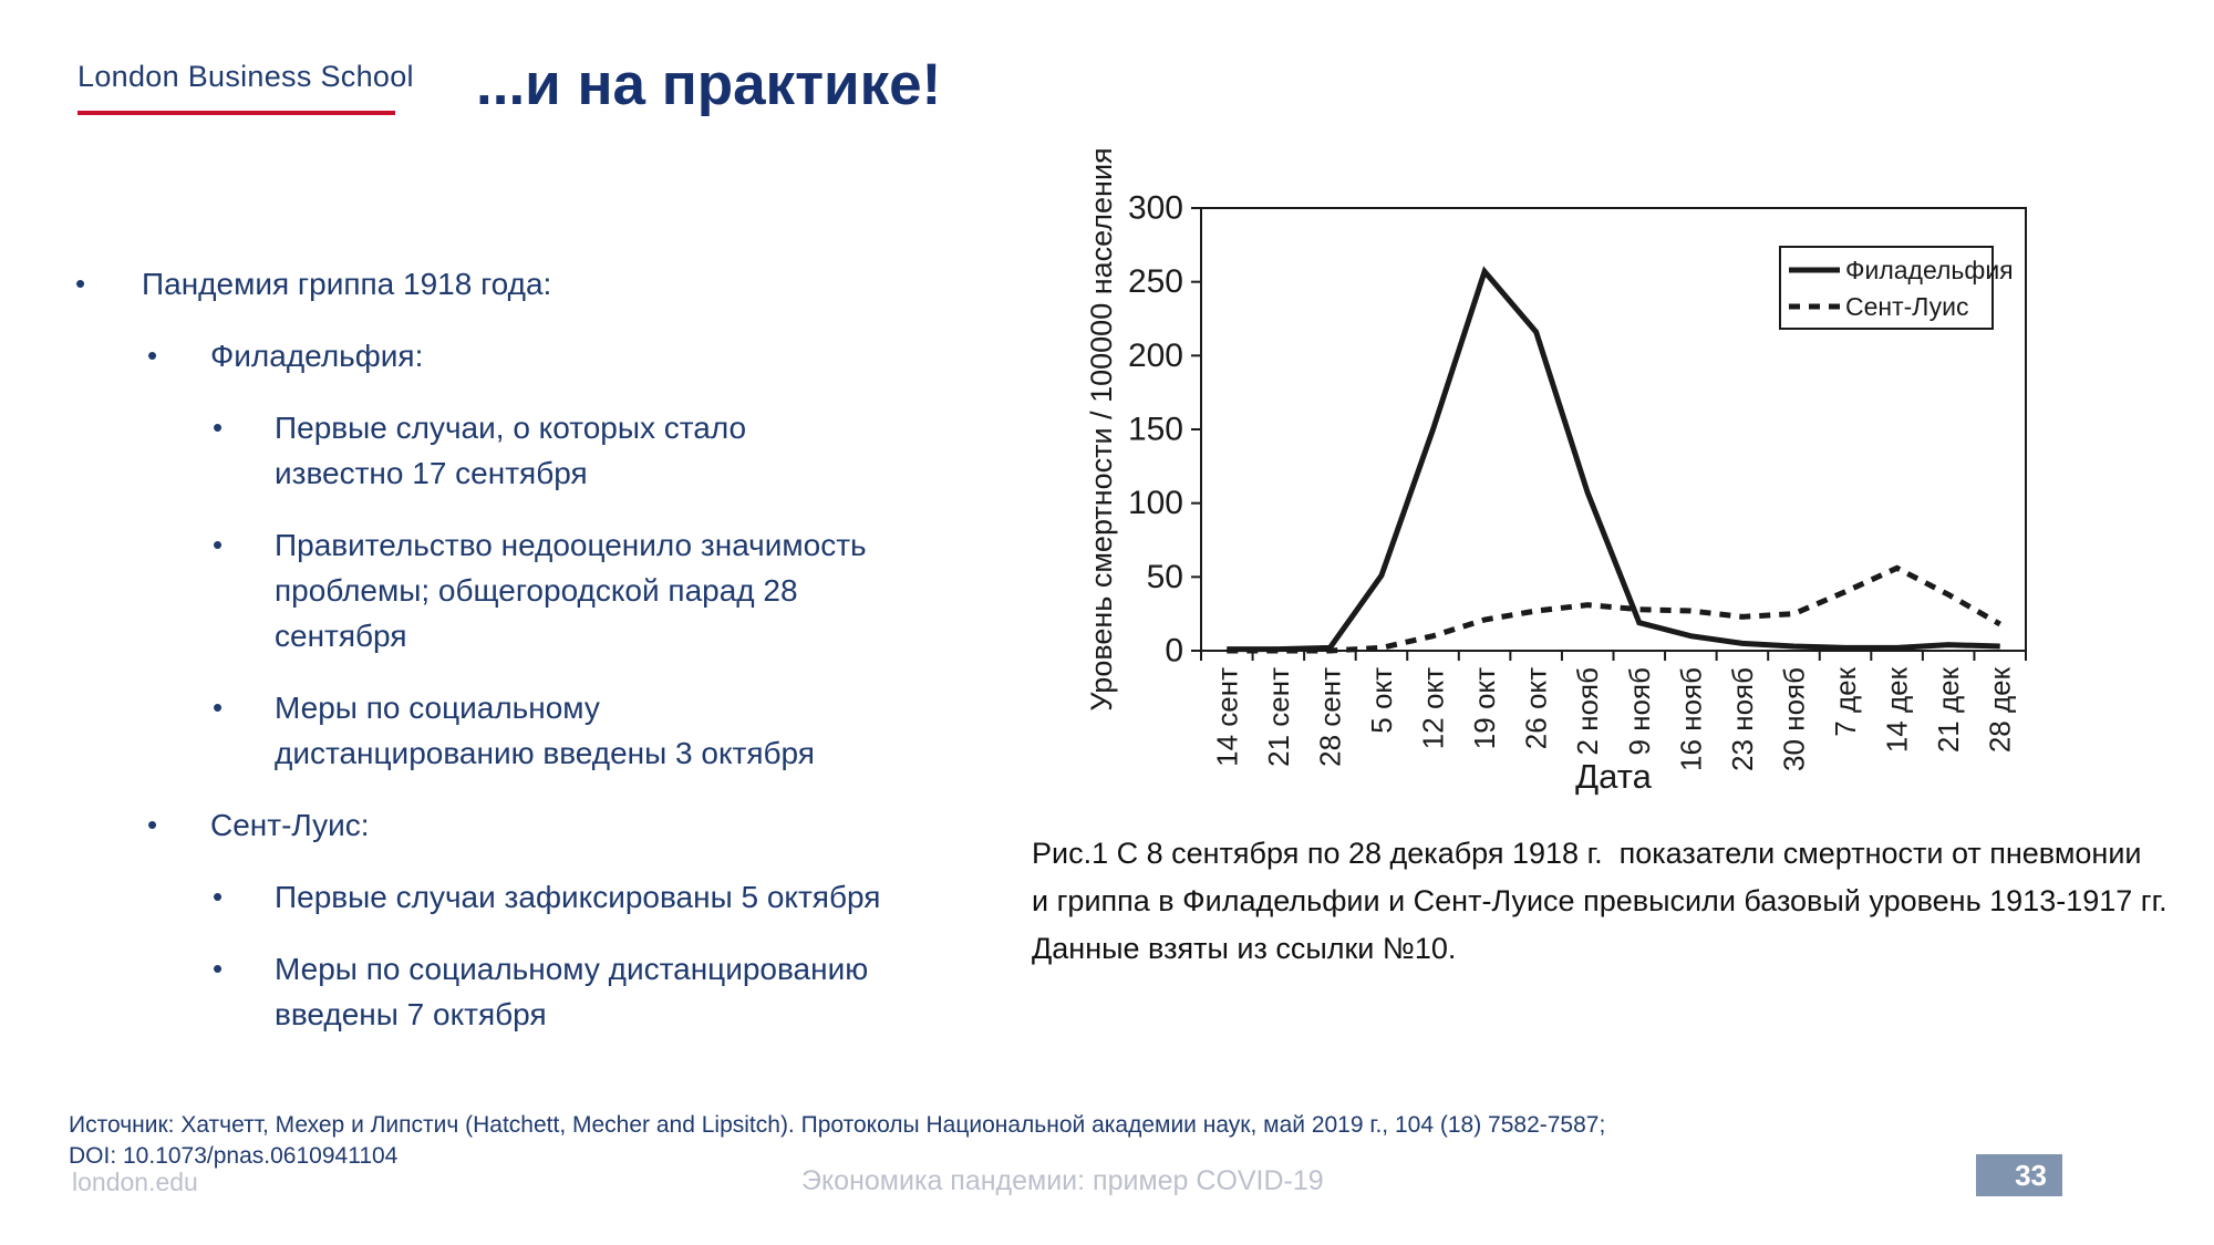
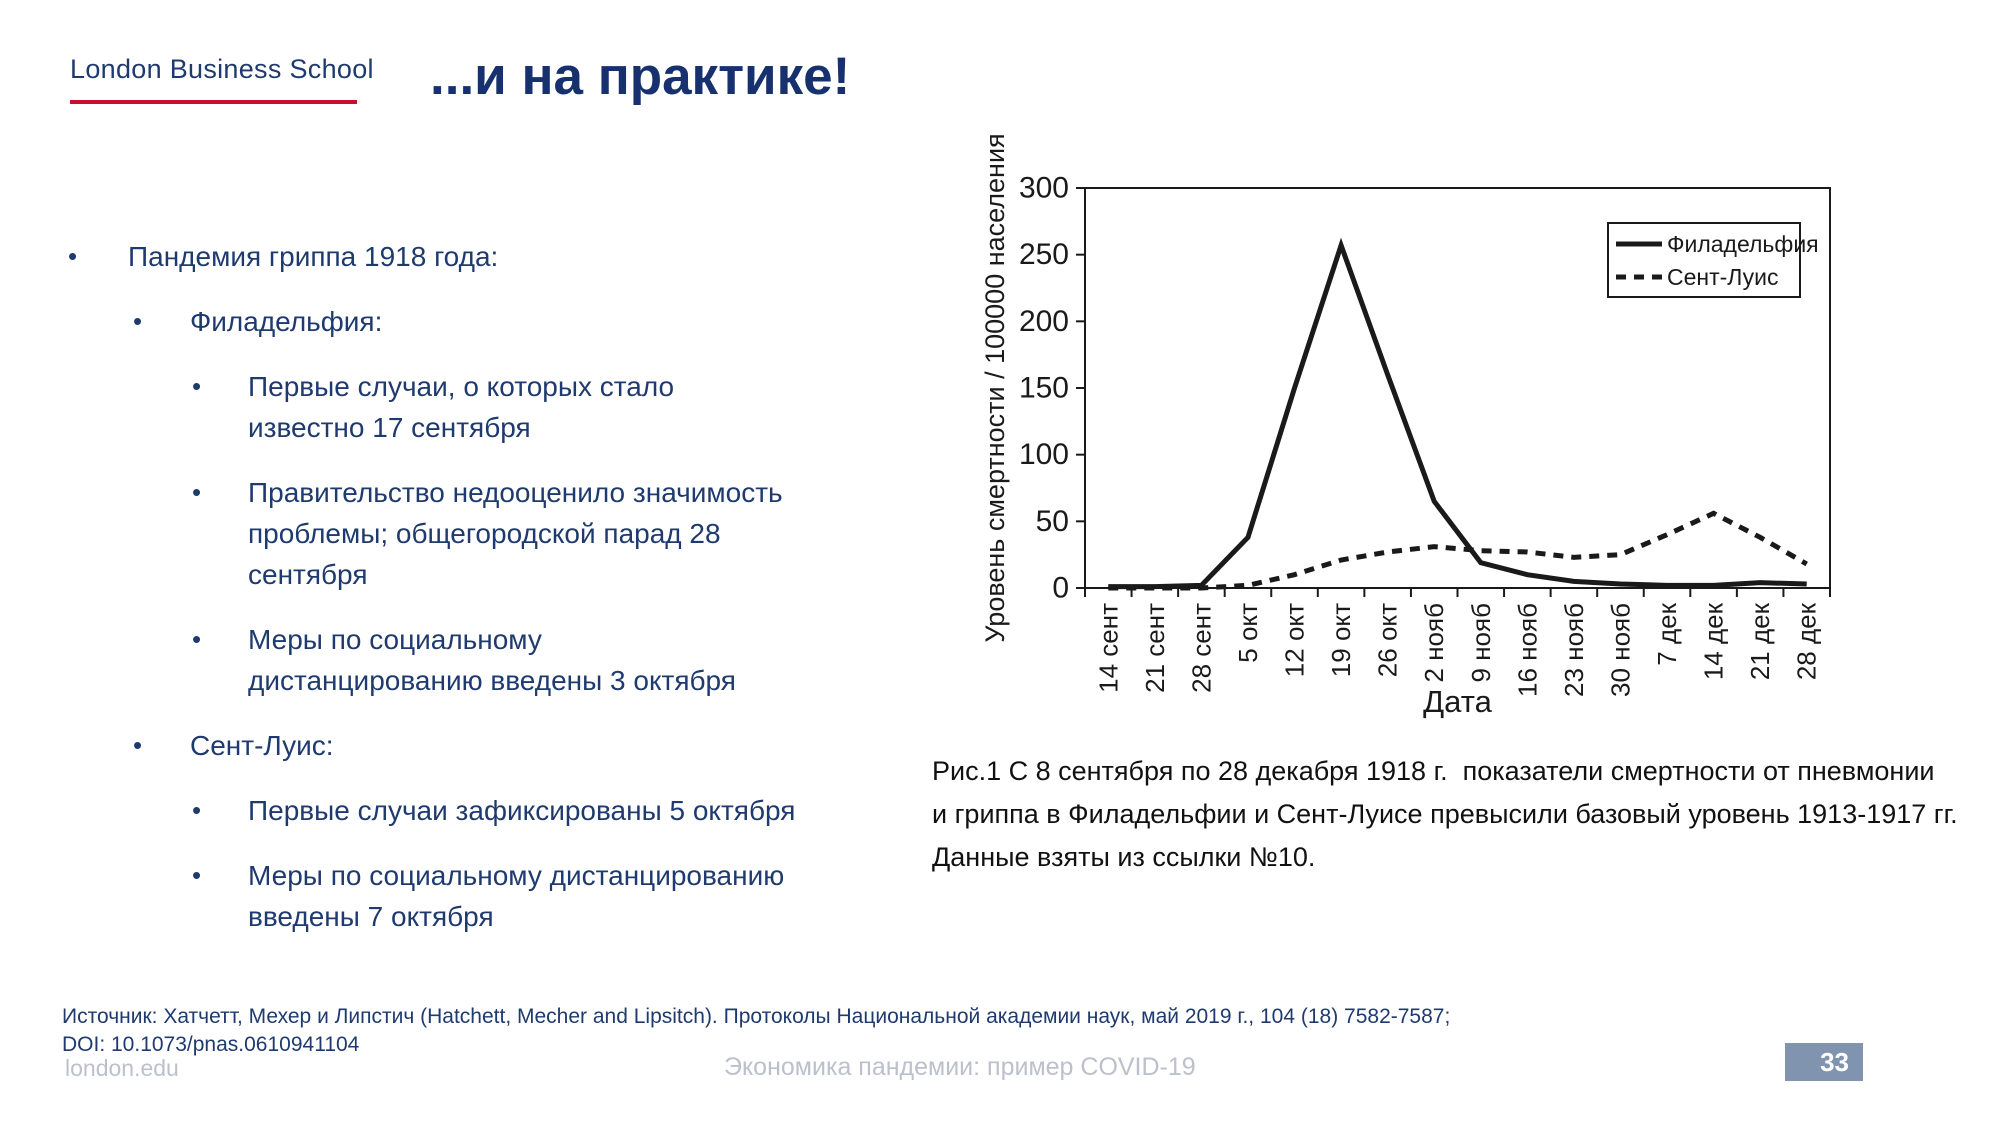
Филадельфия/5 окт: 51 -> 38
Филадельфия/26 окт: 216 -> 160
Филадельфия/2 нояб: 107 -> 65
